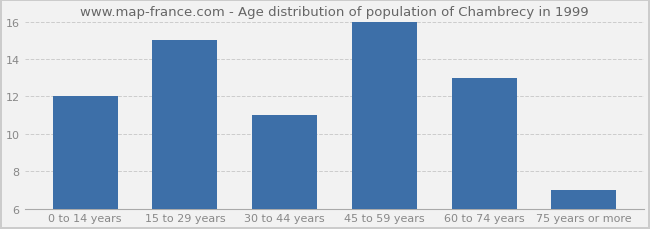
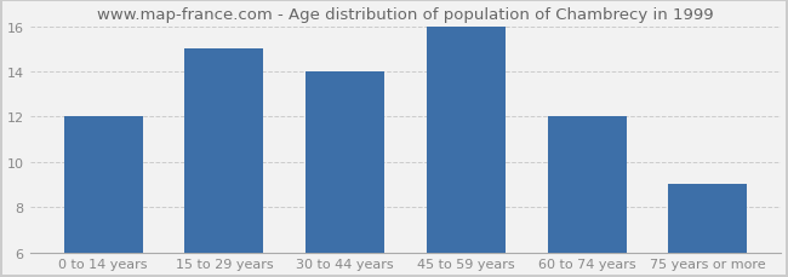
30 to 44 years: 11 -> 14
60 to 74 years: 13 -> 12
75 years or more: 7 -> 9
